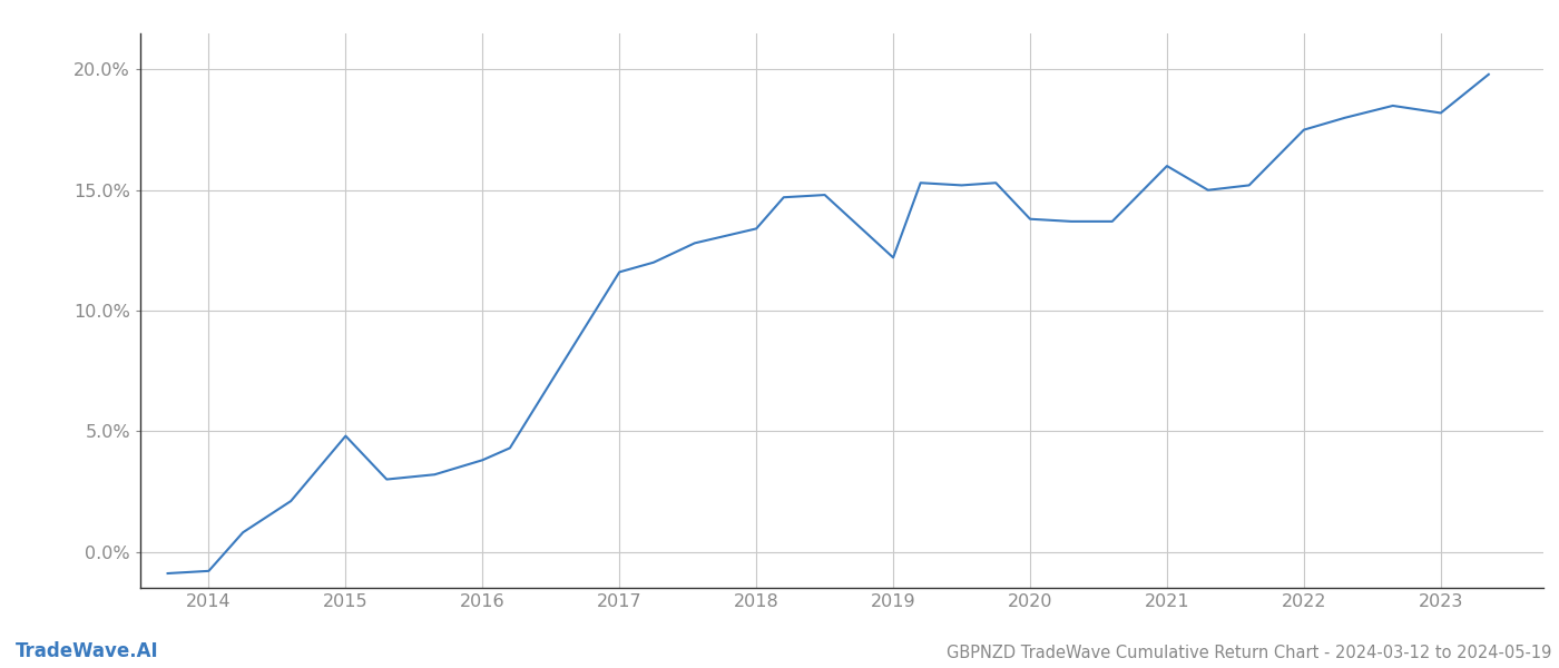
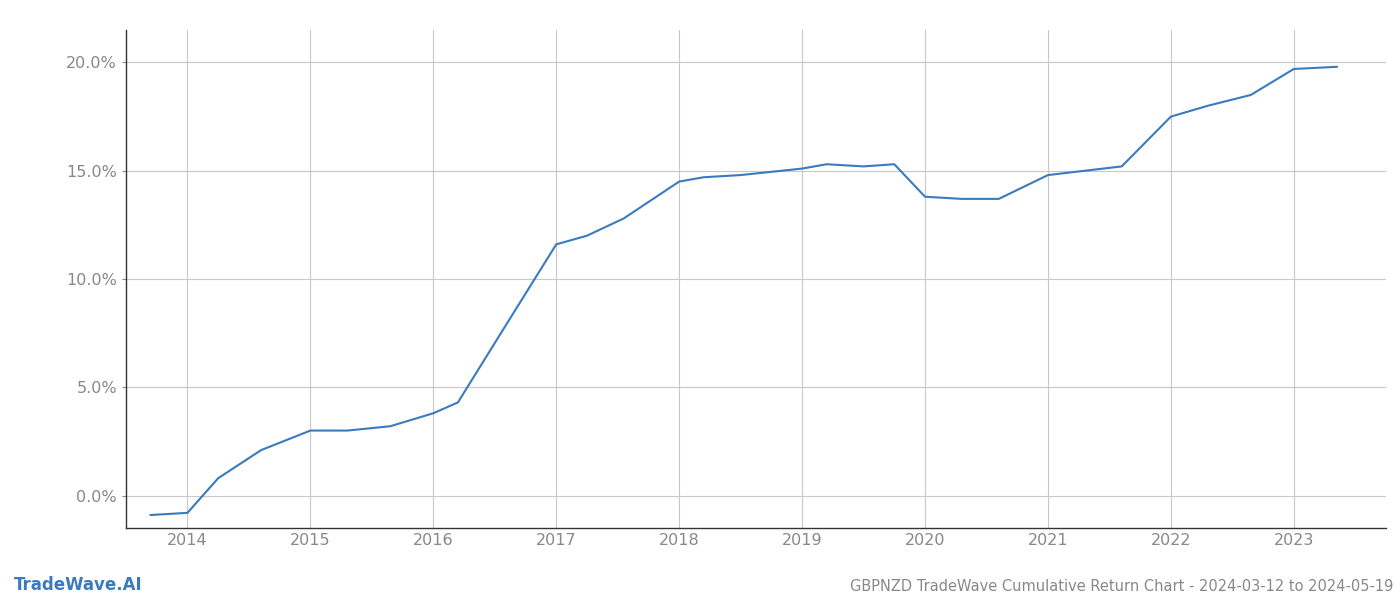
2015: 4.8% -> 3.0%
2018: 13.4% -> 14.5%
2019: 12.2% -> 15.1%
2021: 16.0% -> 14.8%
2023: 18.2% -> 19.7%
